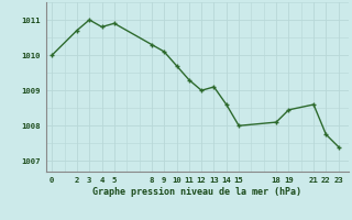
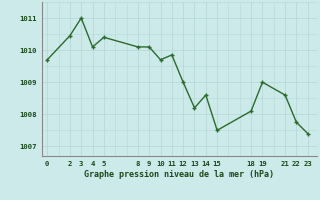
0: 1010.00 -> 1009.70
2: 1010.70 -> 1010.45
4: 1010.80 -> 1010.10
5: 1010.90 -> 1010.40
8: 1010.30 -> 1010.10
11: 1009.30 -> 1009.85
13: 1009.10 -> 1008.20
15: 1008.00 -> 1007.50
19: 1008.45 -> 1009.00
